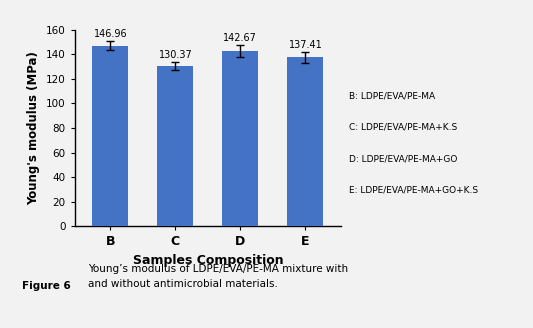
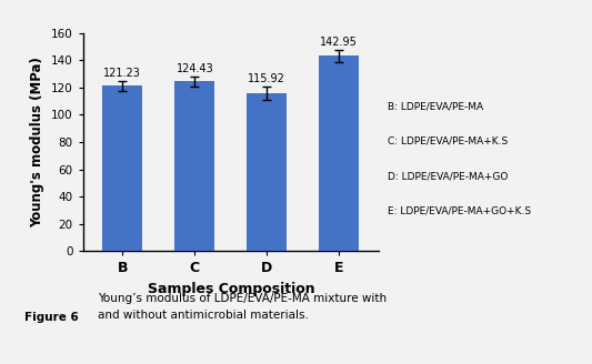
B: 146.96 -> 121.23
C: 130.37 -> 124.43
D: 142.67 -> 115.92
E: 137.41 -> 142.95
